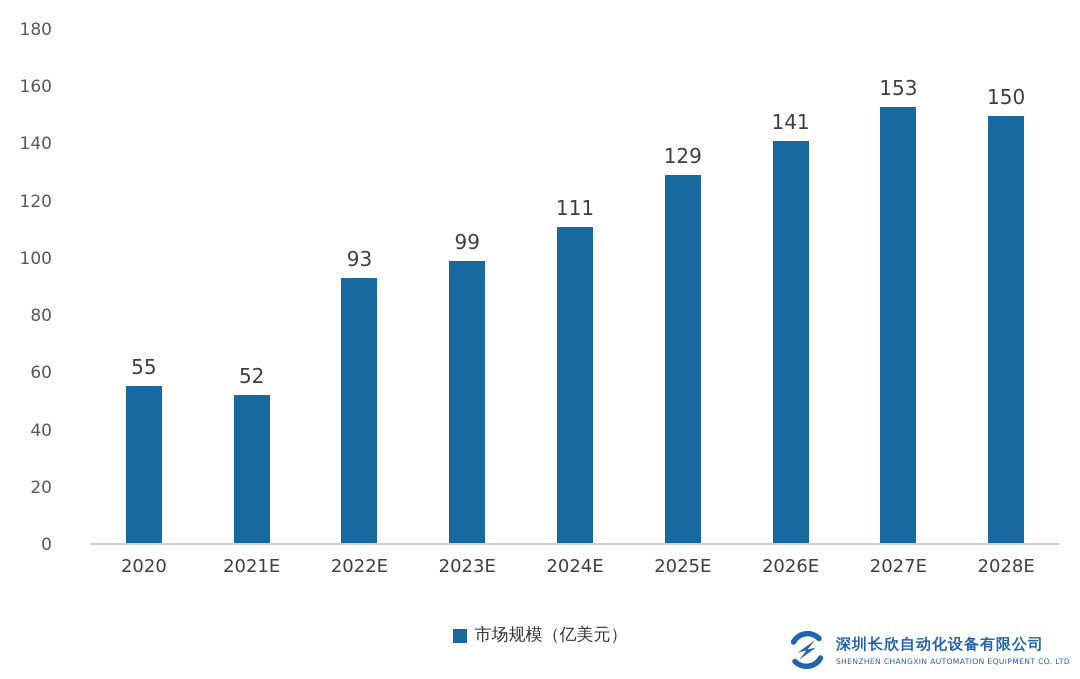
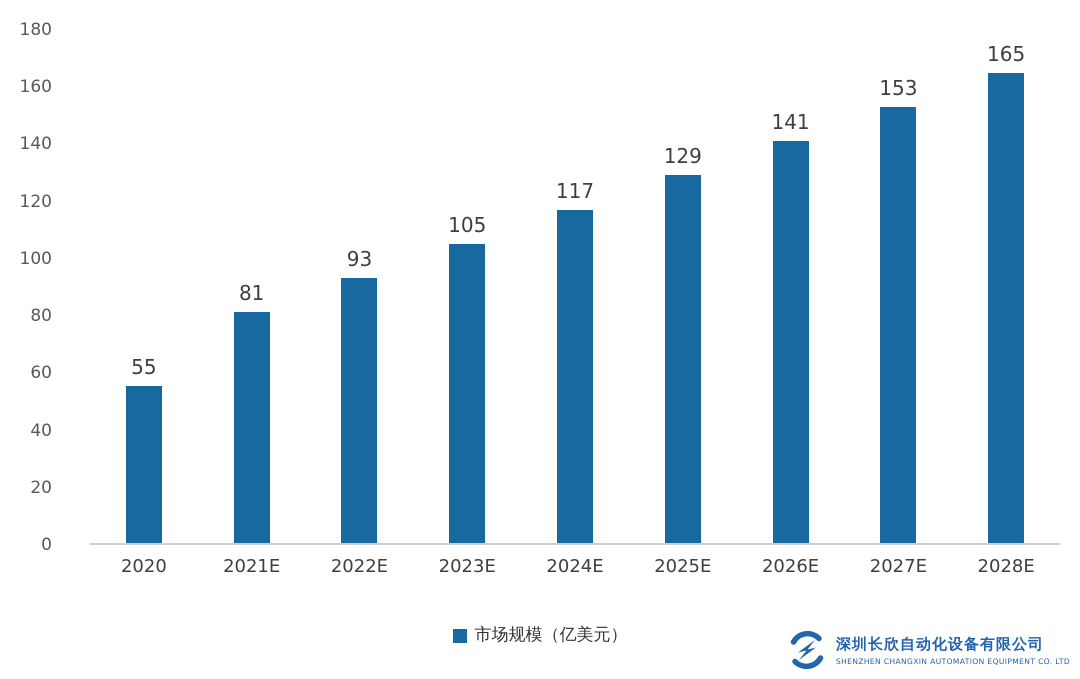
2021E: 52 -> 81
2023E: 99 -> 105
2024E: 111 -> 117
2028E: 150 -> 165
